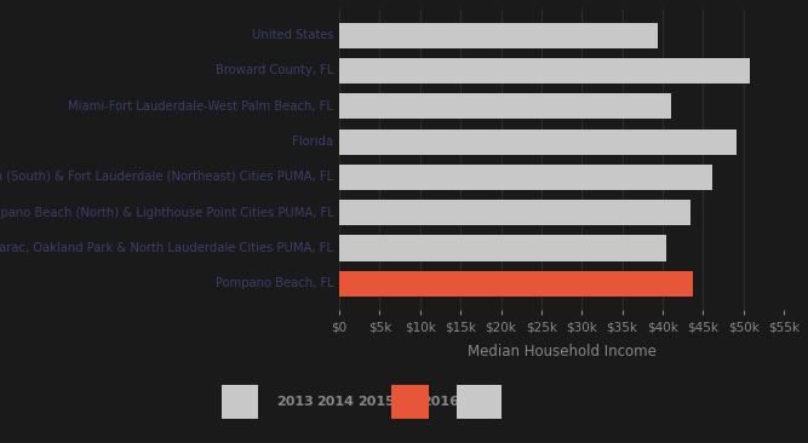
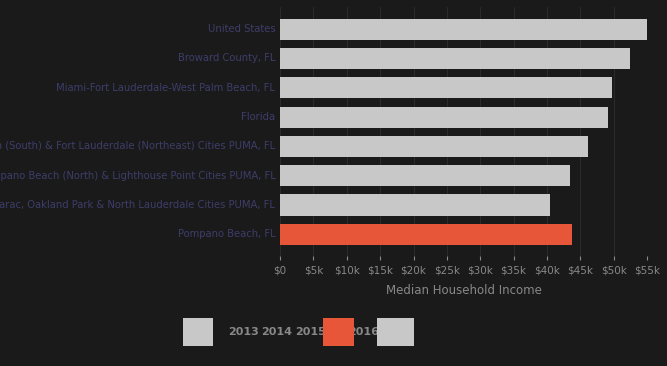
United States: $39.4k -> $55.0k
Broward County, FL: $50.8k -> $52.5k
Miami-Fort Lauderdale-West Palm Beach, FL: $41.0k -> $49.8k
